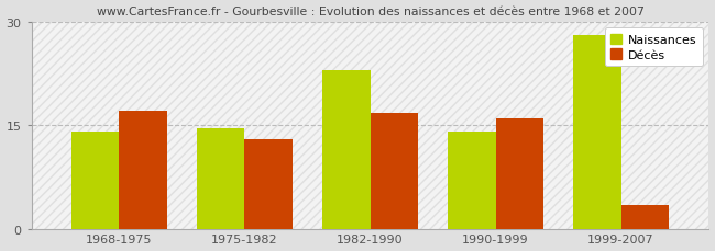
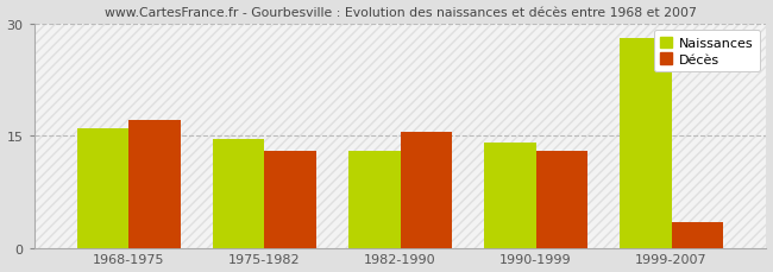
Naissances/1968-1975: 14.0 -> 16.0
Naissances/1982-1990: 23.0 -> 13.0
Décès/1982-1990: 16.8 -> 15.5
Décès/1990-1999: 16.0 -> 13.0
